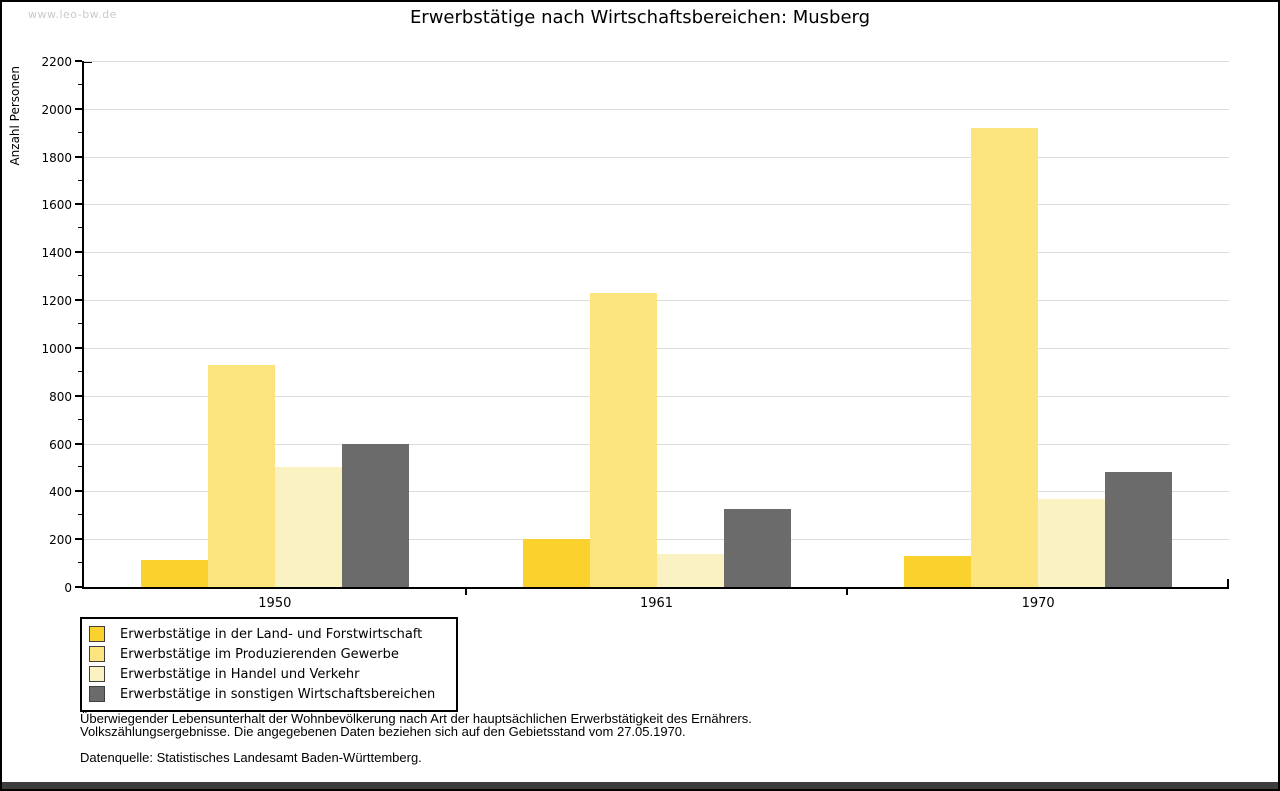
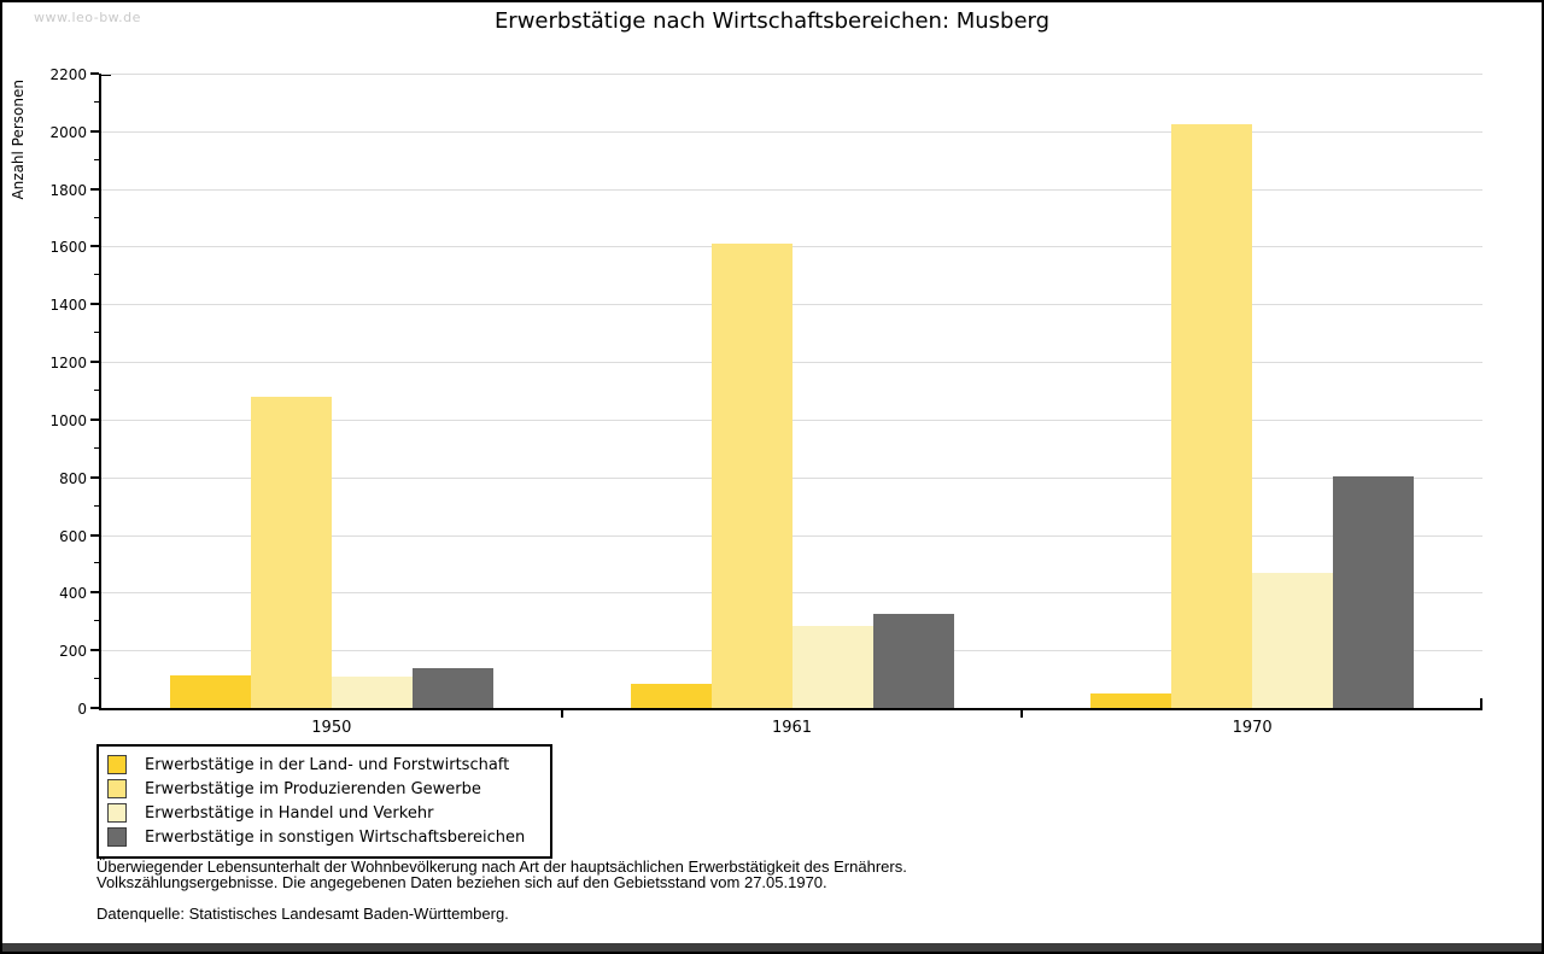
Erwerbstätige im Produzierenden Gewerbe/1950: 930 -> 1080
Erwerbstätige in Handel und Verkehr/1950: 500 -> 110
Erwerbstätige in sonstigen Wirtschaftsbereichen/1950: 600 -> 140
Erwerbstätige in der Land- und Forstwirtschaft/1961: 200 -> 80
Erwerbstätige im Produzierenden Gewerbe/1961: 1230 -> 1610
Erwerbstätige in Handel und Verkehr/1961: 140 -> 280
Erwerbstätige in der Land- und Forstwirtschaft/1970: 130 -> 50
Erwerbstätige im Produzierenden Gewerbe/1970: 1920 -> 2020
Erwerbstätige in Handel und Verkehr/1970: 370 -> 470
Erwerbstätige in sonstigen Wirtschaftsbereichen/1970: 480 -> 800
